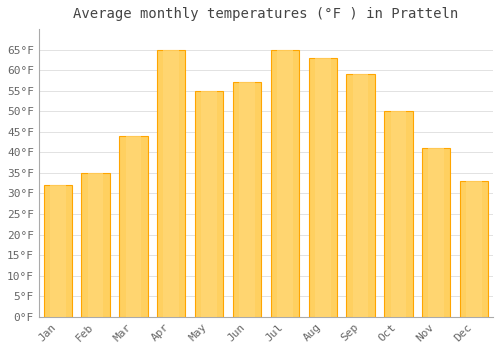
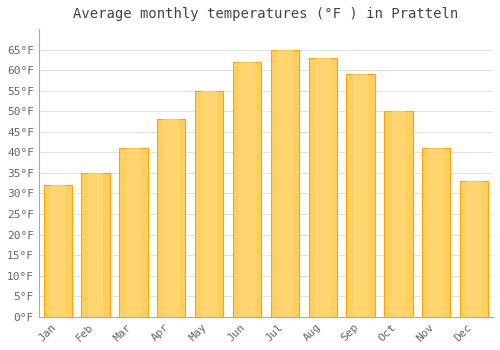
Mar: 44°F -> 41°F
Apr: 65°F -> 48°F
Jun: 57°F -> 62°F
